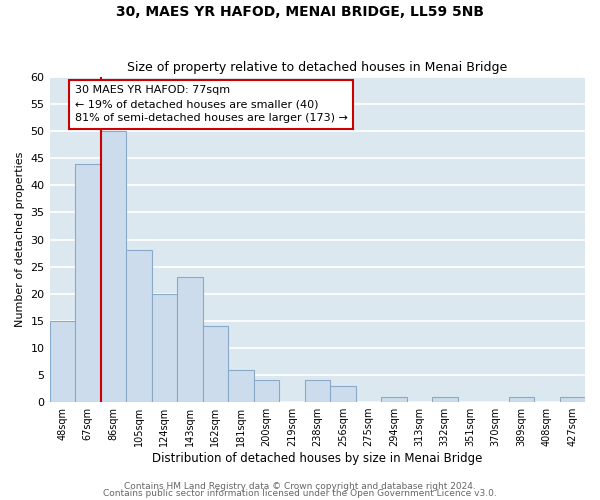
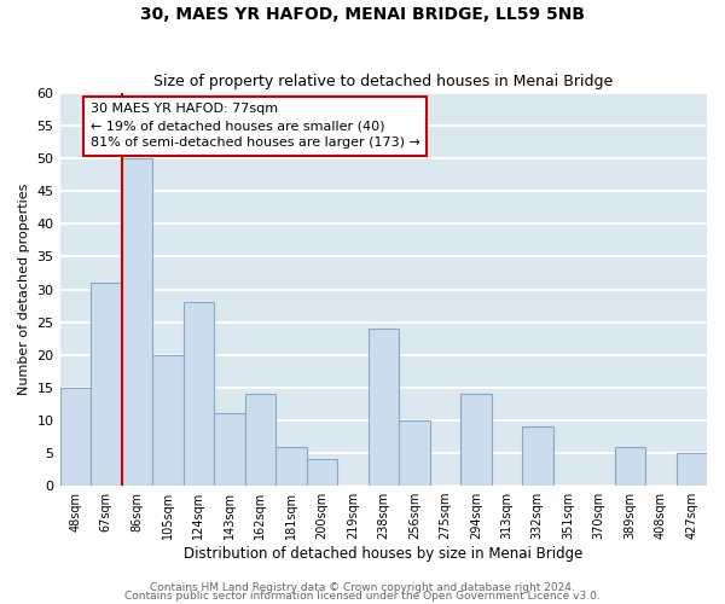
67sqm: 44 -> 31
105sqm: 28 -> 20
124sqm: 20 -> 28
143sqm: 23 -> 11
238sqm: 4 -> 24
256sqm: 3 -> 10
294sqm: 1 -> 14
332sqm: 1 -> 9
389sqm: 1 -> 6
427sqm: 1 -> 5
